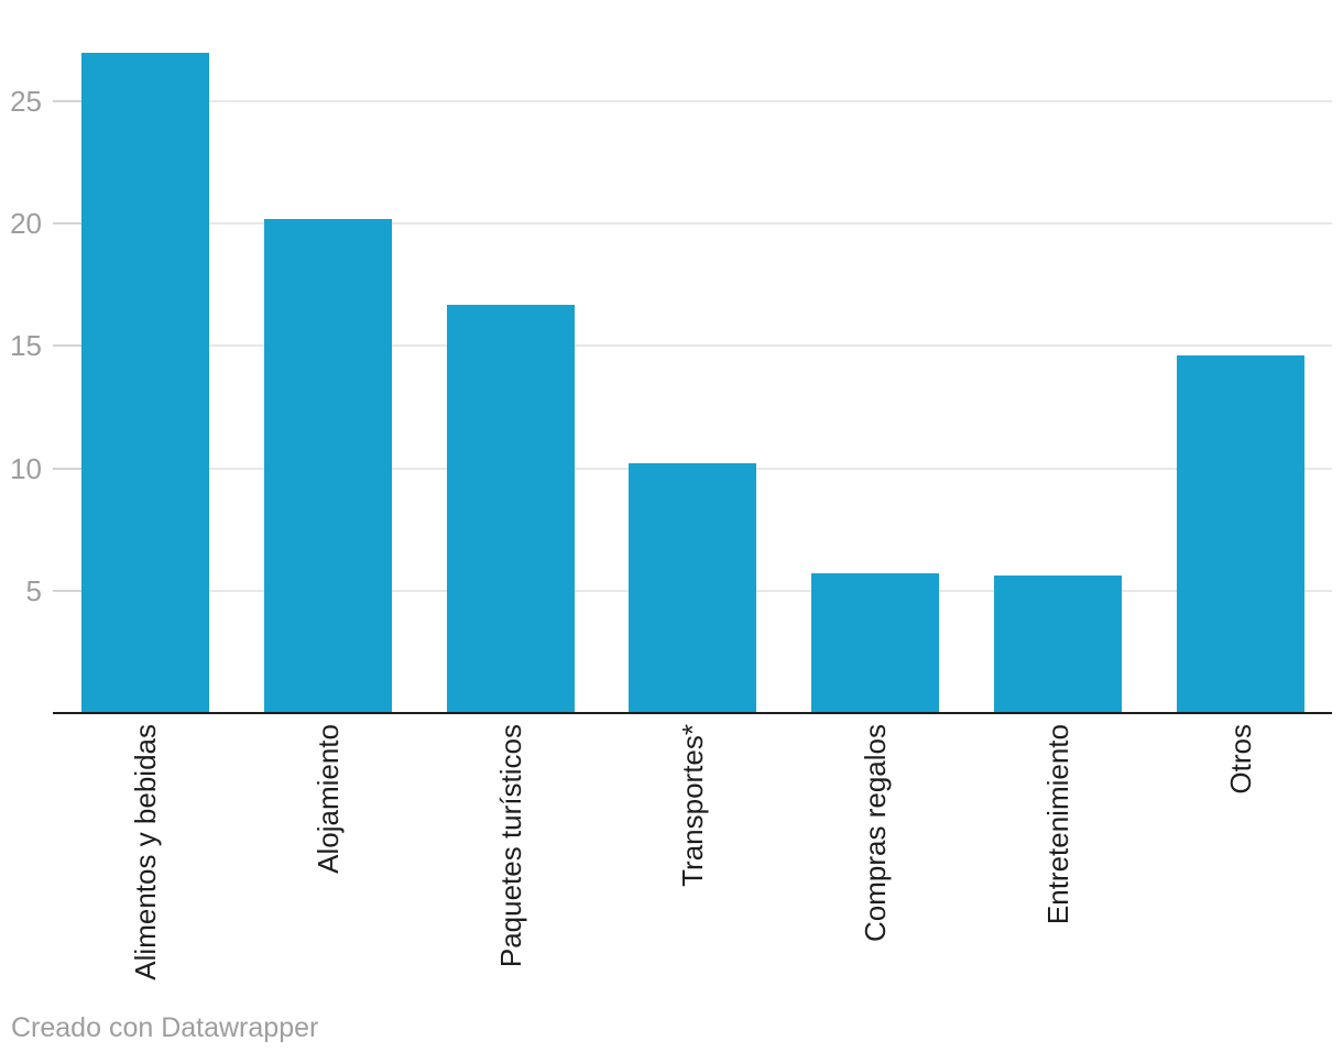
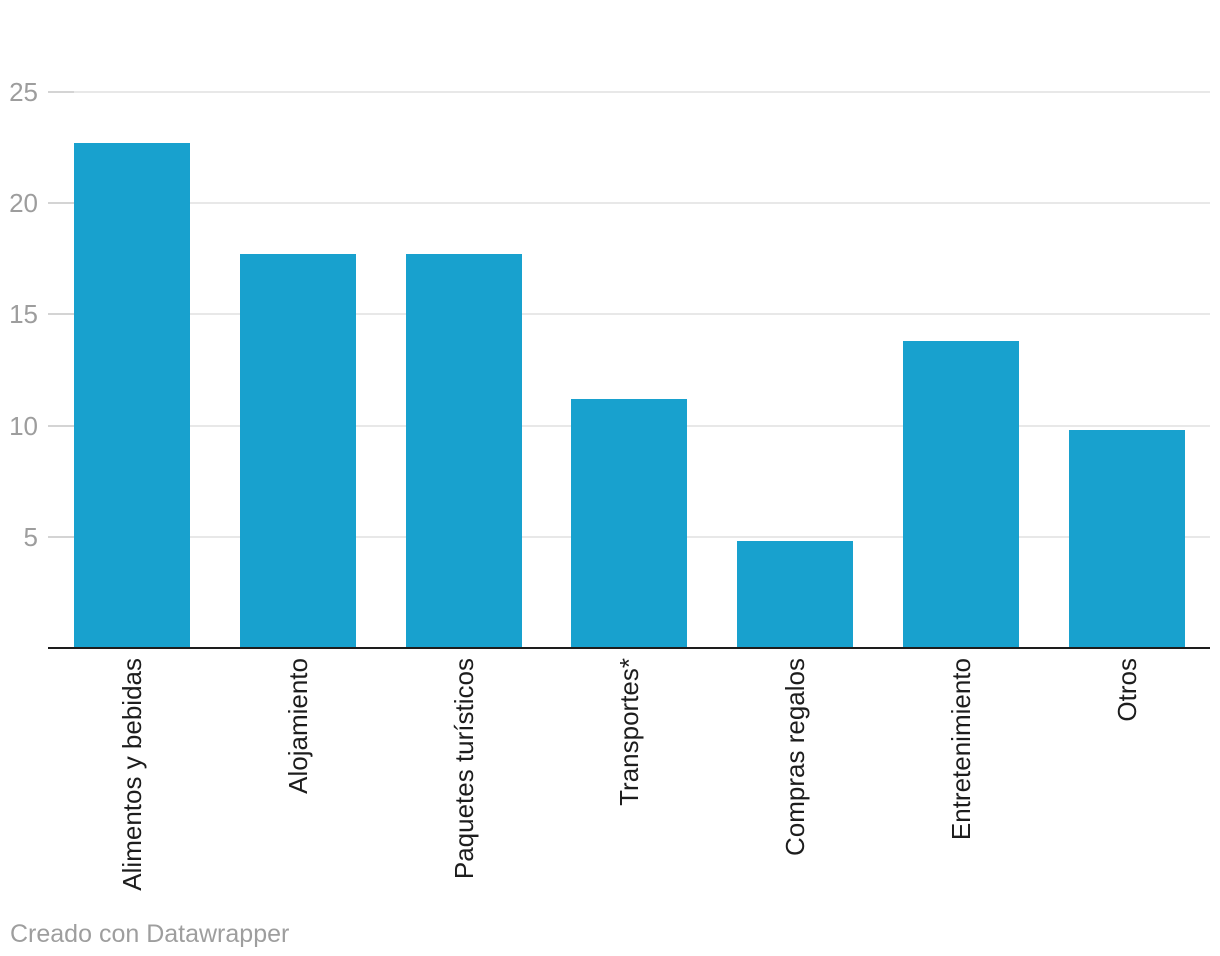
Alimentos y bebidas: 27.0 -> 22.7
Alojamiento: 20.2 -> 17.7
Paquetes turísticos: 16.7 -> 17.7
Transportes*: 10.2 -> 11.2
Compras regalos: 5.7 -> 4.8
Entretenimiento: 5.6 -> 13.8
Otros: 14.6 -> 9.8
